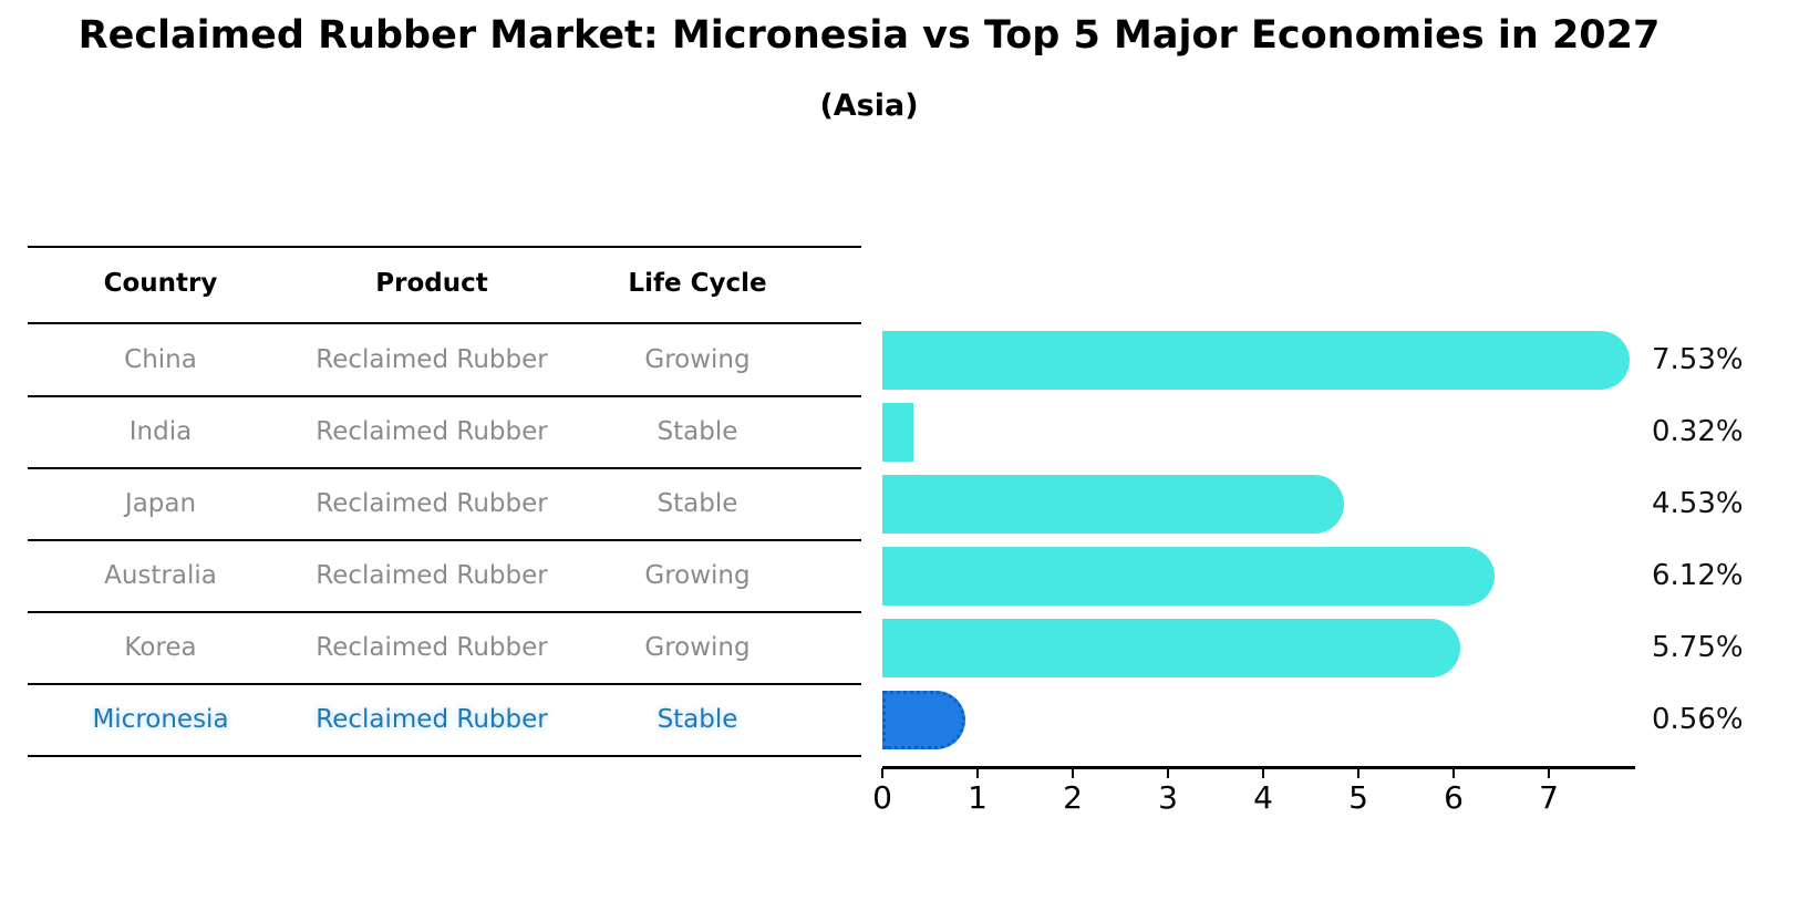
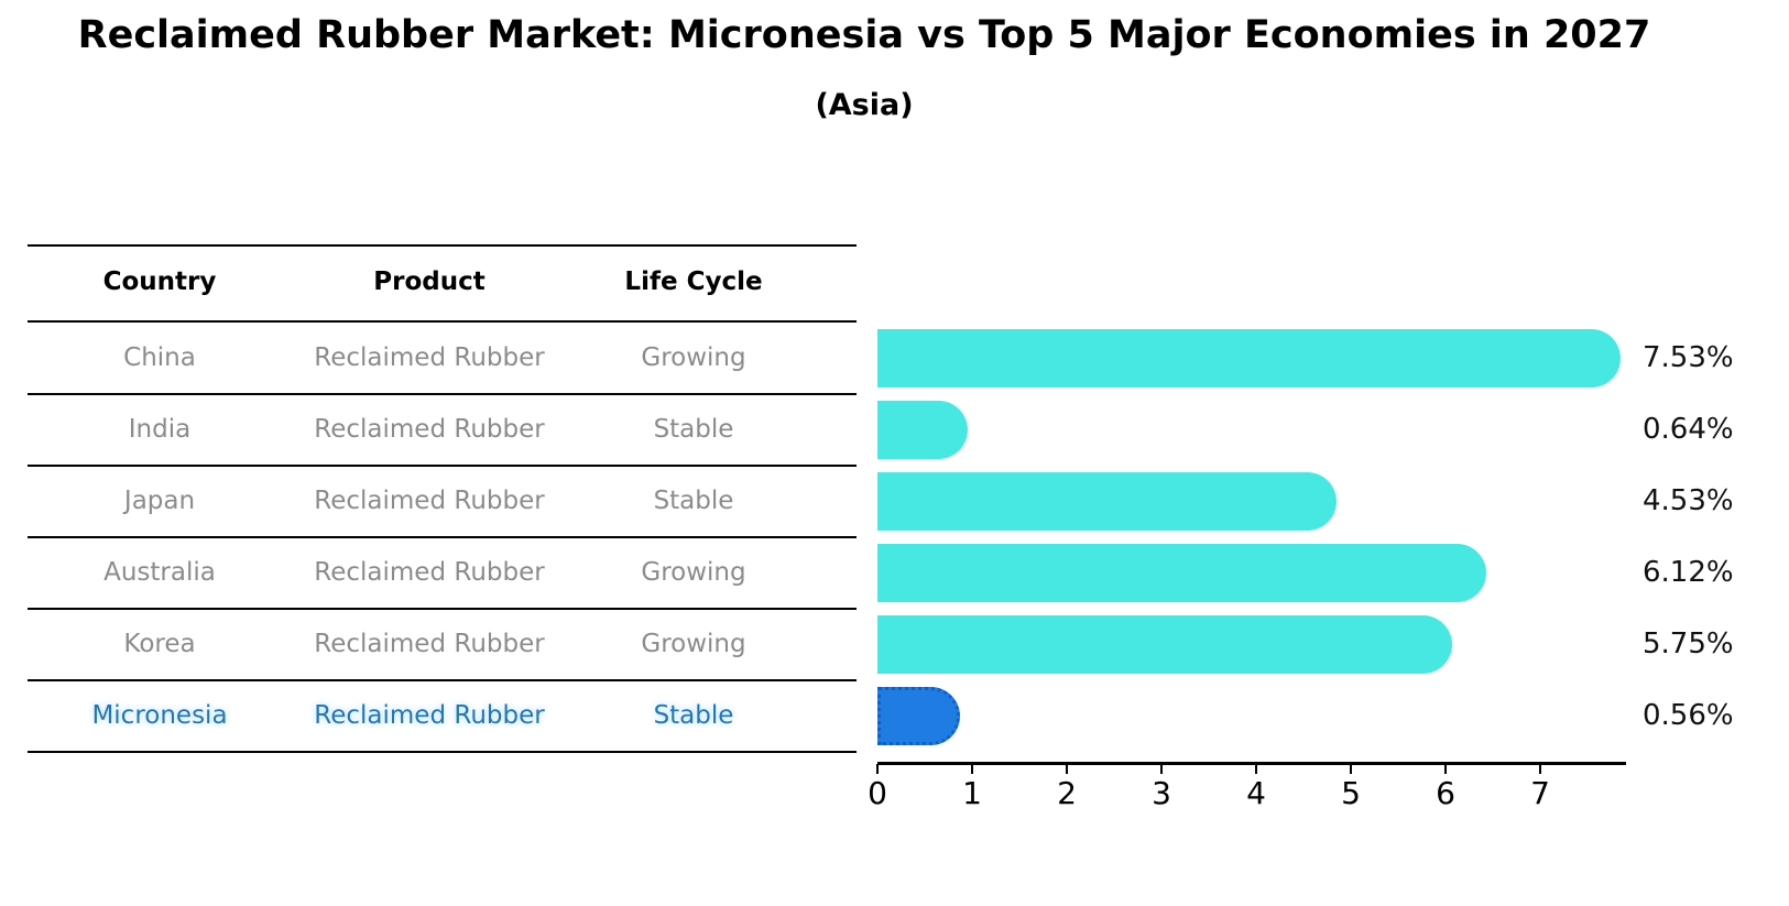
India: 0.32% -> 0.64%
